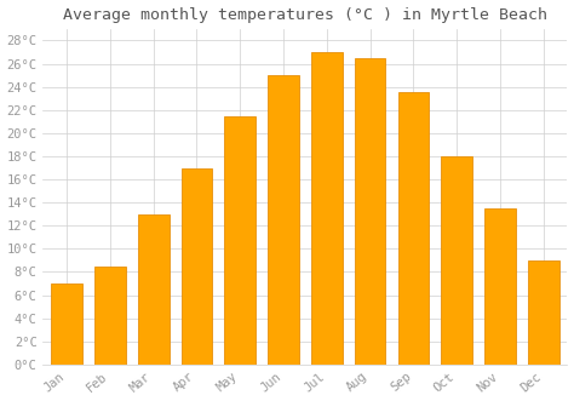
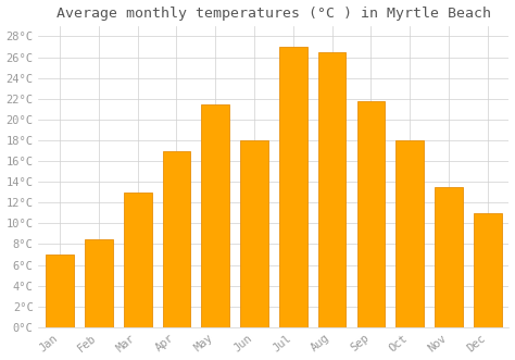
Jun: 25.0°C -> 18.0°C
Sep: 23.5°C -> 21.8°C
Dec: 9.0°C -> 11.0°C
